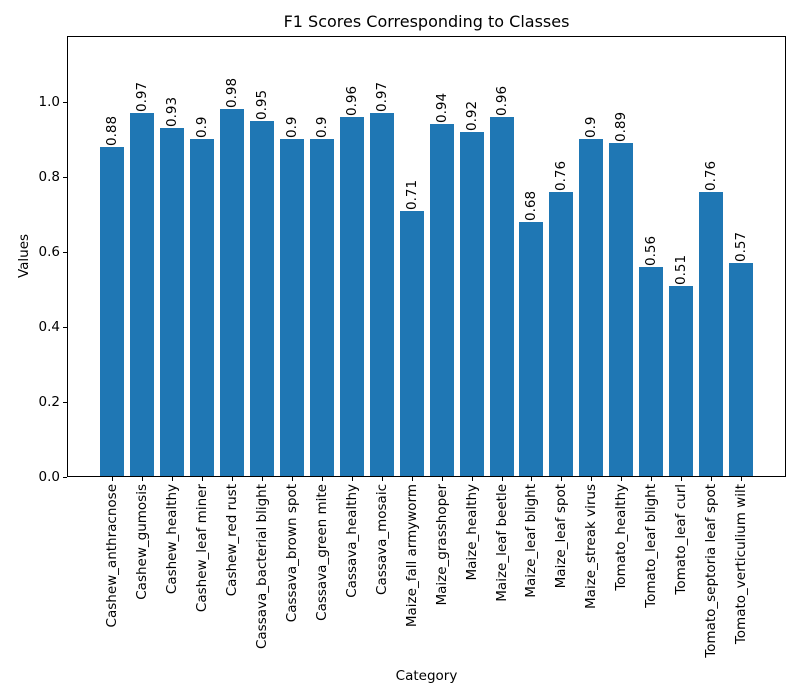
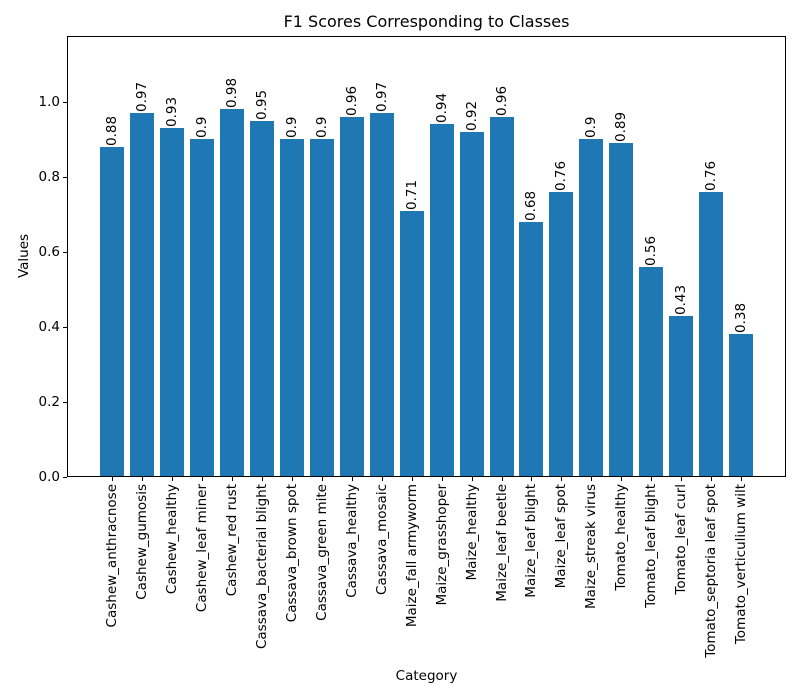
Tomato_leaf curl: 0.51 -> 0.43
Tomato_verticulium wilt: 0.57 -> 0.38
